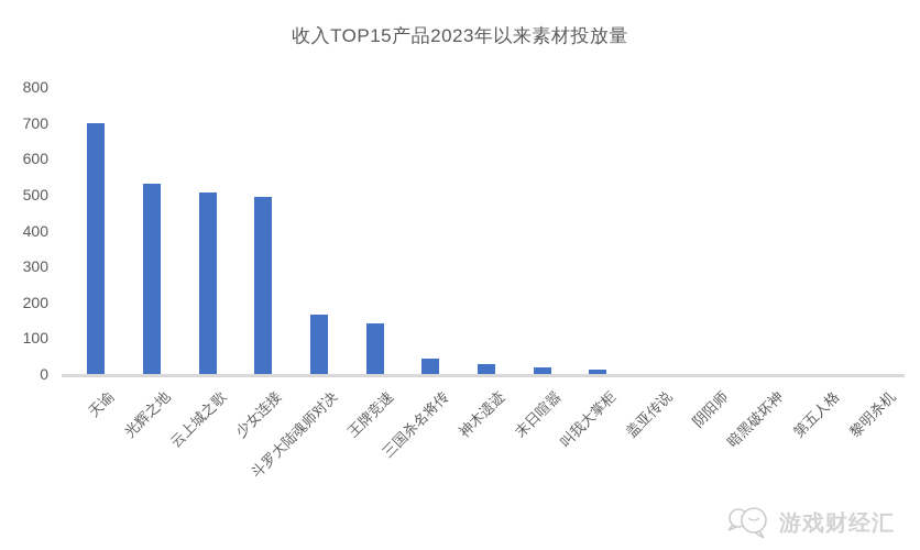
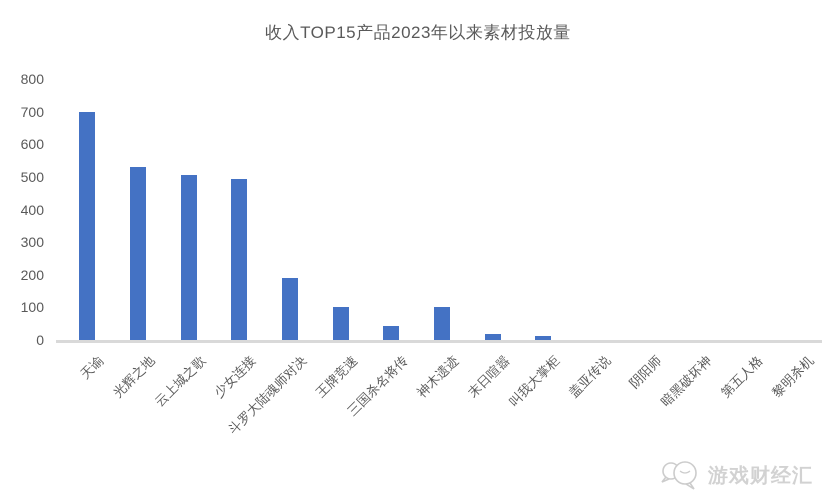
斗罗大陆魂师对决: 160 -> 190
王牌竞速: 140 -> 100
神木遗迹: 30 -> 100
